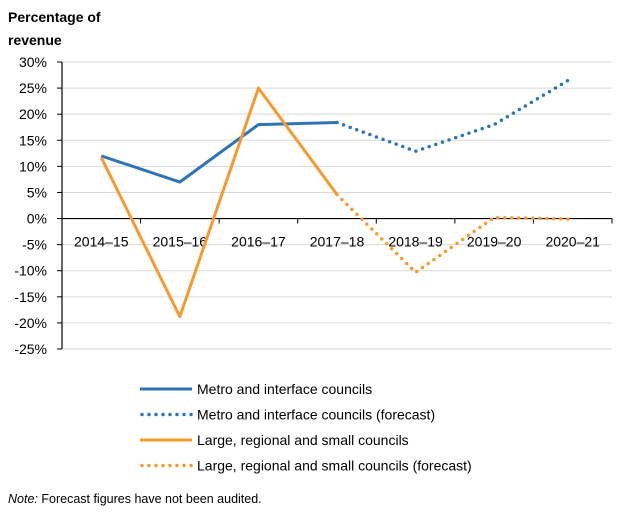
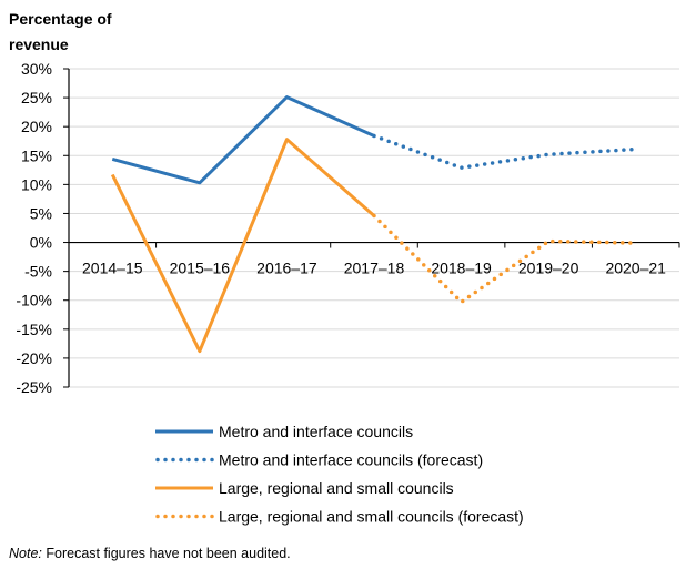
Metro and interface councils/2014–15: 12% -> 14%
Metro and interface councils/2015–16: 7% -> 10%
Metro and interface councils/2016–17: 18% -> 25%
Large, regional and small councils/2016–17: 25% -> 18%
Metro and interface councils (forecast)/2019–20: 18% -> 15%
Metro and interface councils (forecast)/2020–21: 27% -> 16%
